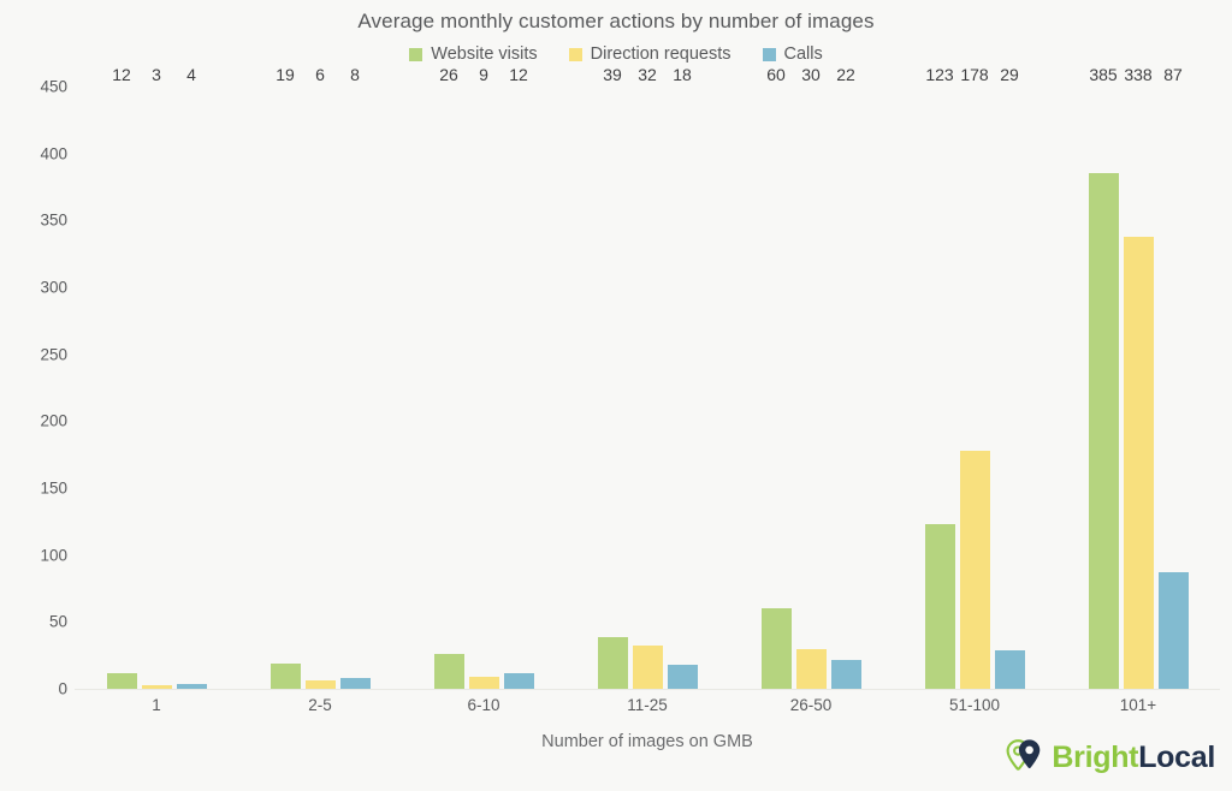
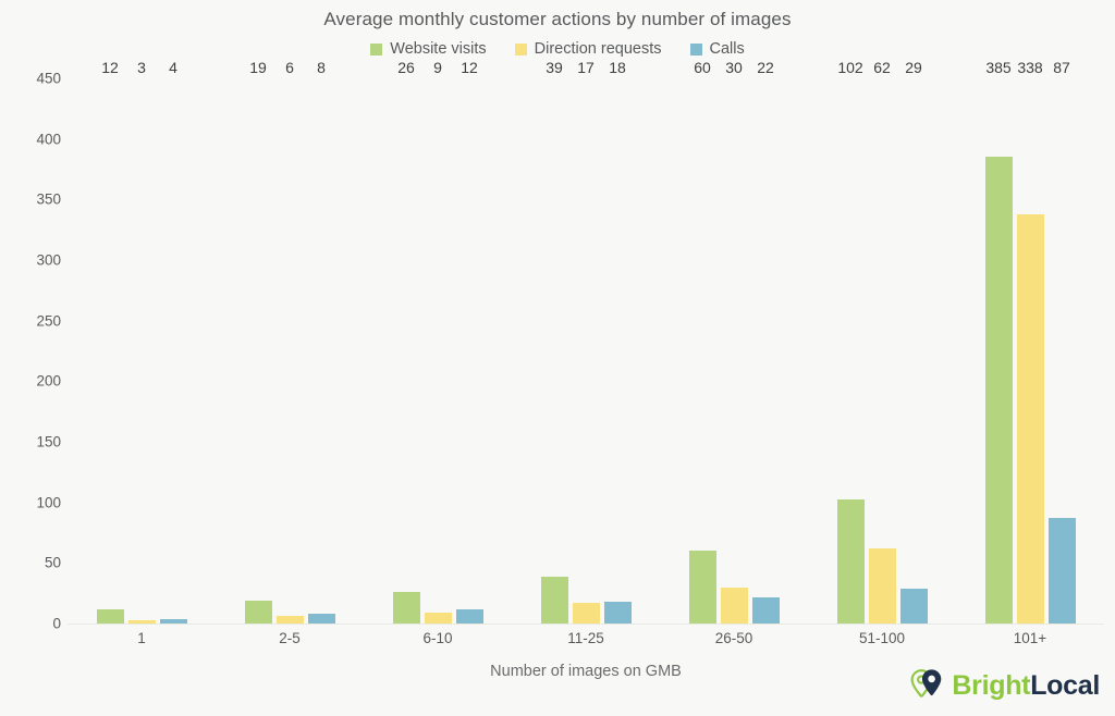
Direction requests/11-25: 32 -> 17
Website visits/51-100: 123 -> 102
Direction requests/51-100: 178 -> 62
